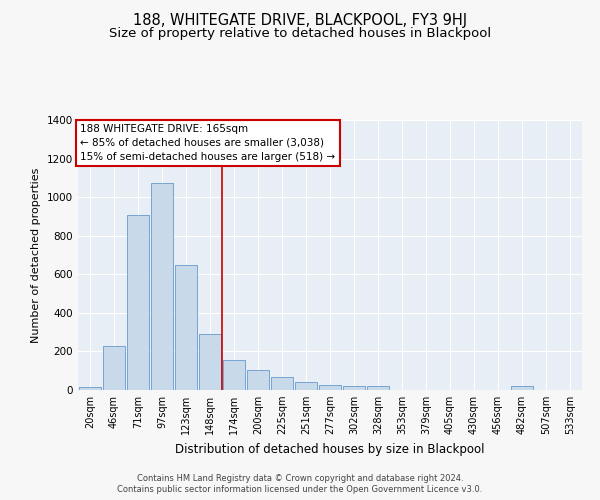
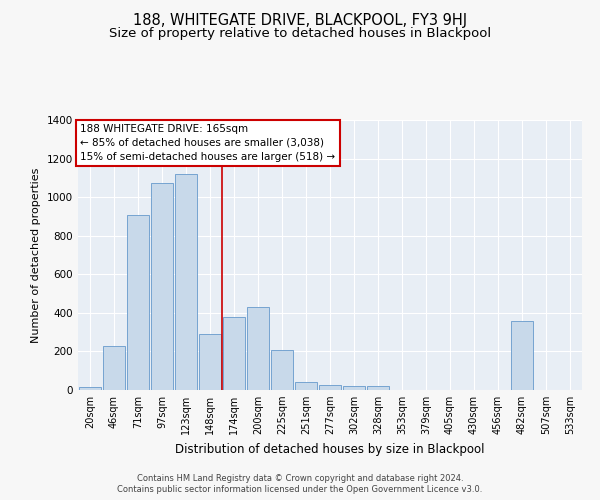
123sqm: 650 -> 1120
174sqm: 160 -> 380
200sqm: 100 -> 430
225sqm: 70 -> 210
482sqm: 20 -> 360
